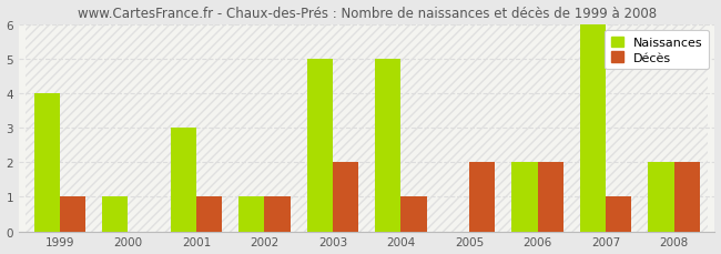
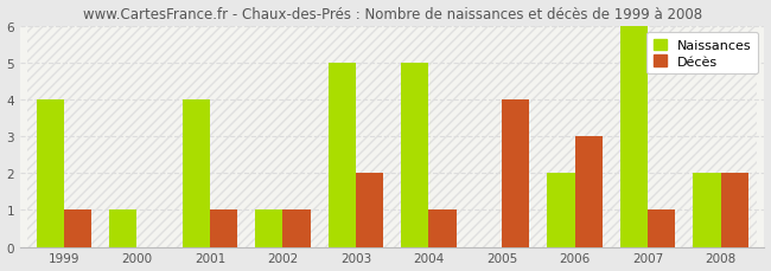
Naissances/2001: 3 -> 4
Décès/2005: 2 -> 4
Décès/2006: 2 -> 3
